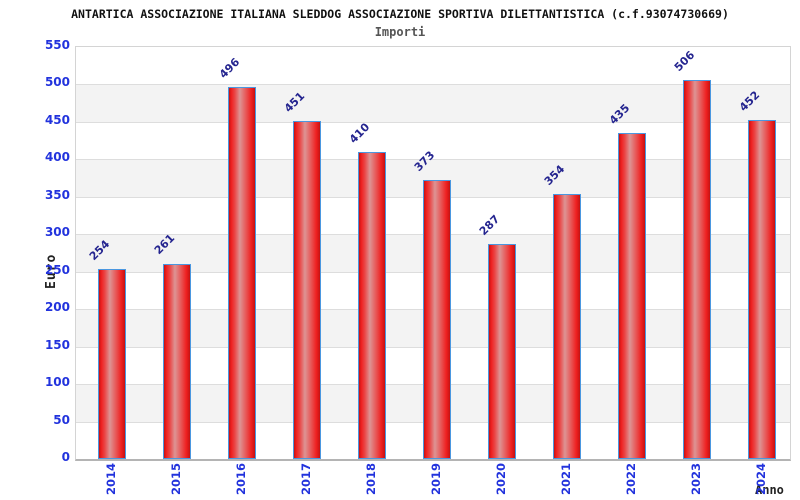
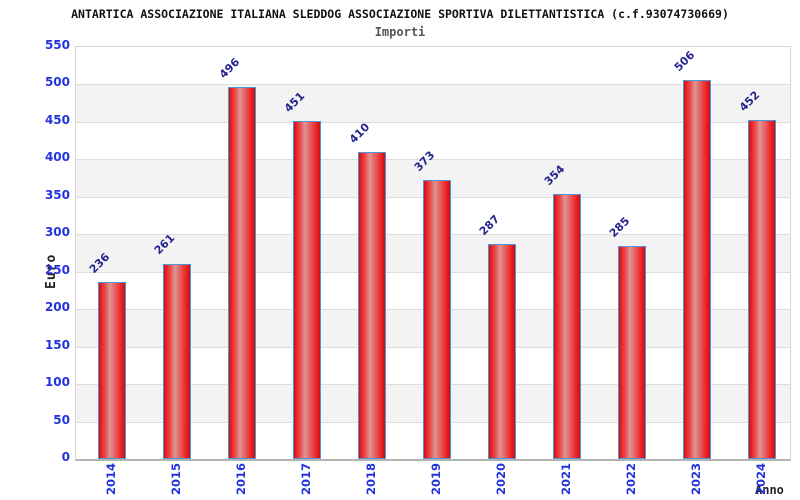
2014: 254 -> 236
2022: 435 -> 285
